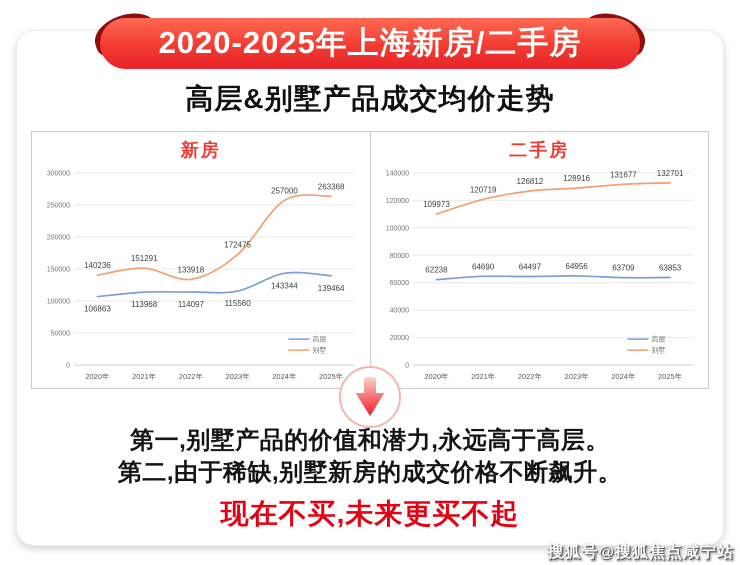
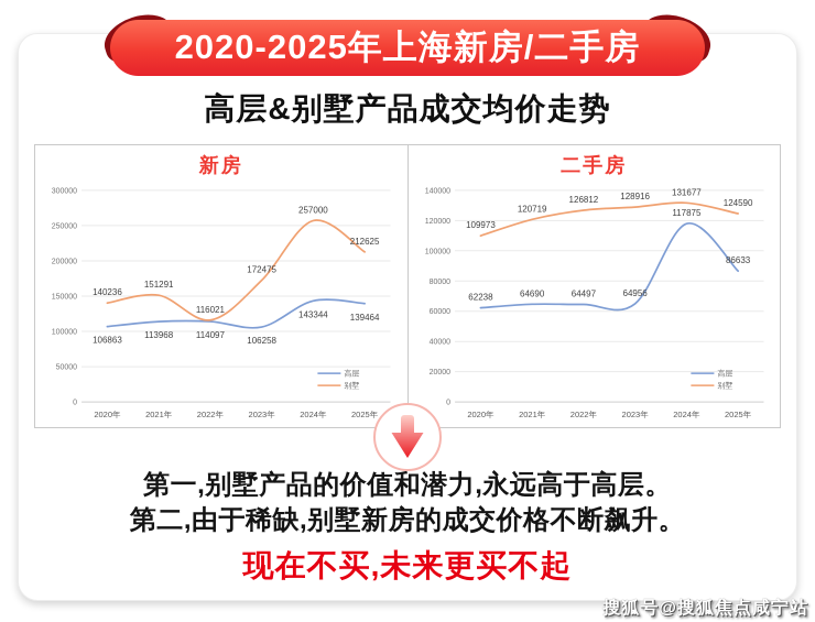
新房/别墅/2022年: 133918 -> 116021
新房/高层/2023年: 115560 -> 106258
新房/别墅/2025年: 263368 -> 212625
二手房/高层/2024年: 63709 -> 117875
二手房/高层/2025年: 63853 -> 86633
二手房/别墅/2025年: 132701 -> 124590
